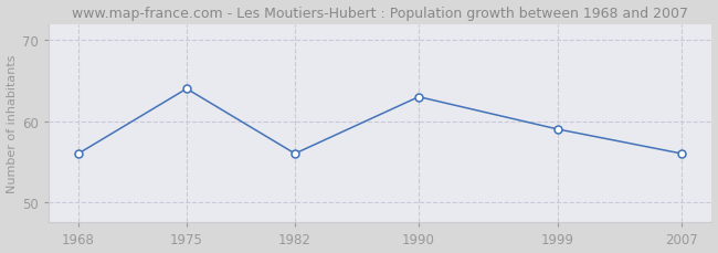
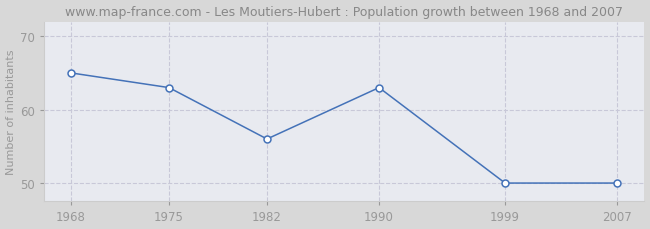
1968: 56 -> 65
1975: 64 -> 63
1999: 59 -> 50
2007: 56 -> 50
